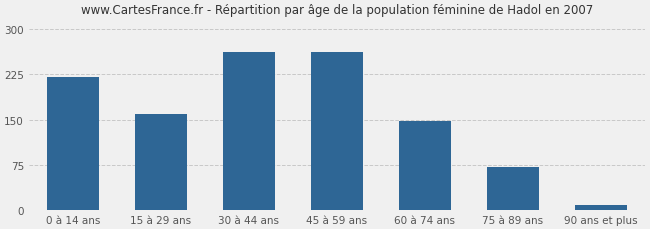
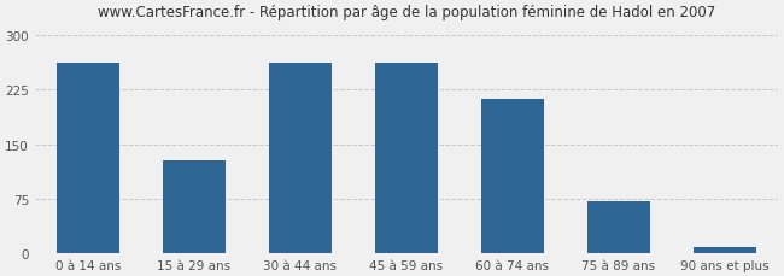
0 à 14 ans: 220 -> 262
15 à 29 ans: 160 -> 128
60 à 74 ans: 148 -> 212
